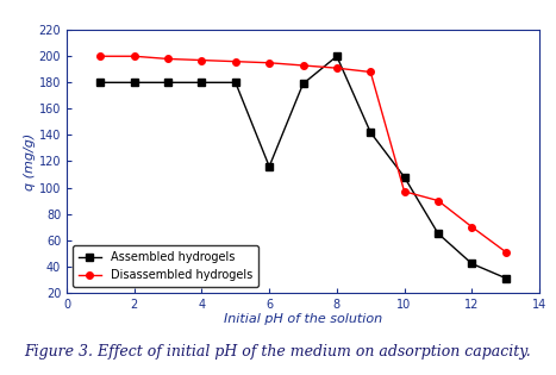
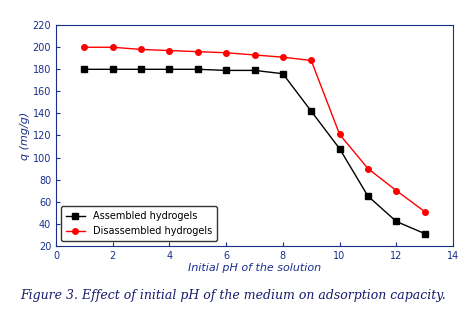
Assembled hydrogels/6: 116 -> 179
Assembled hydrogels/8: 200 -> 176
Disassembled hydrogels/10: 97 -> 121
